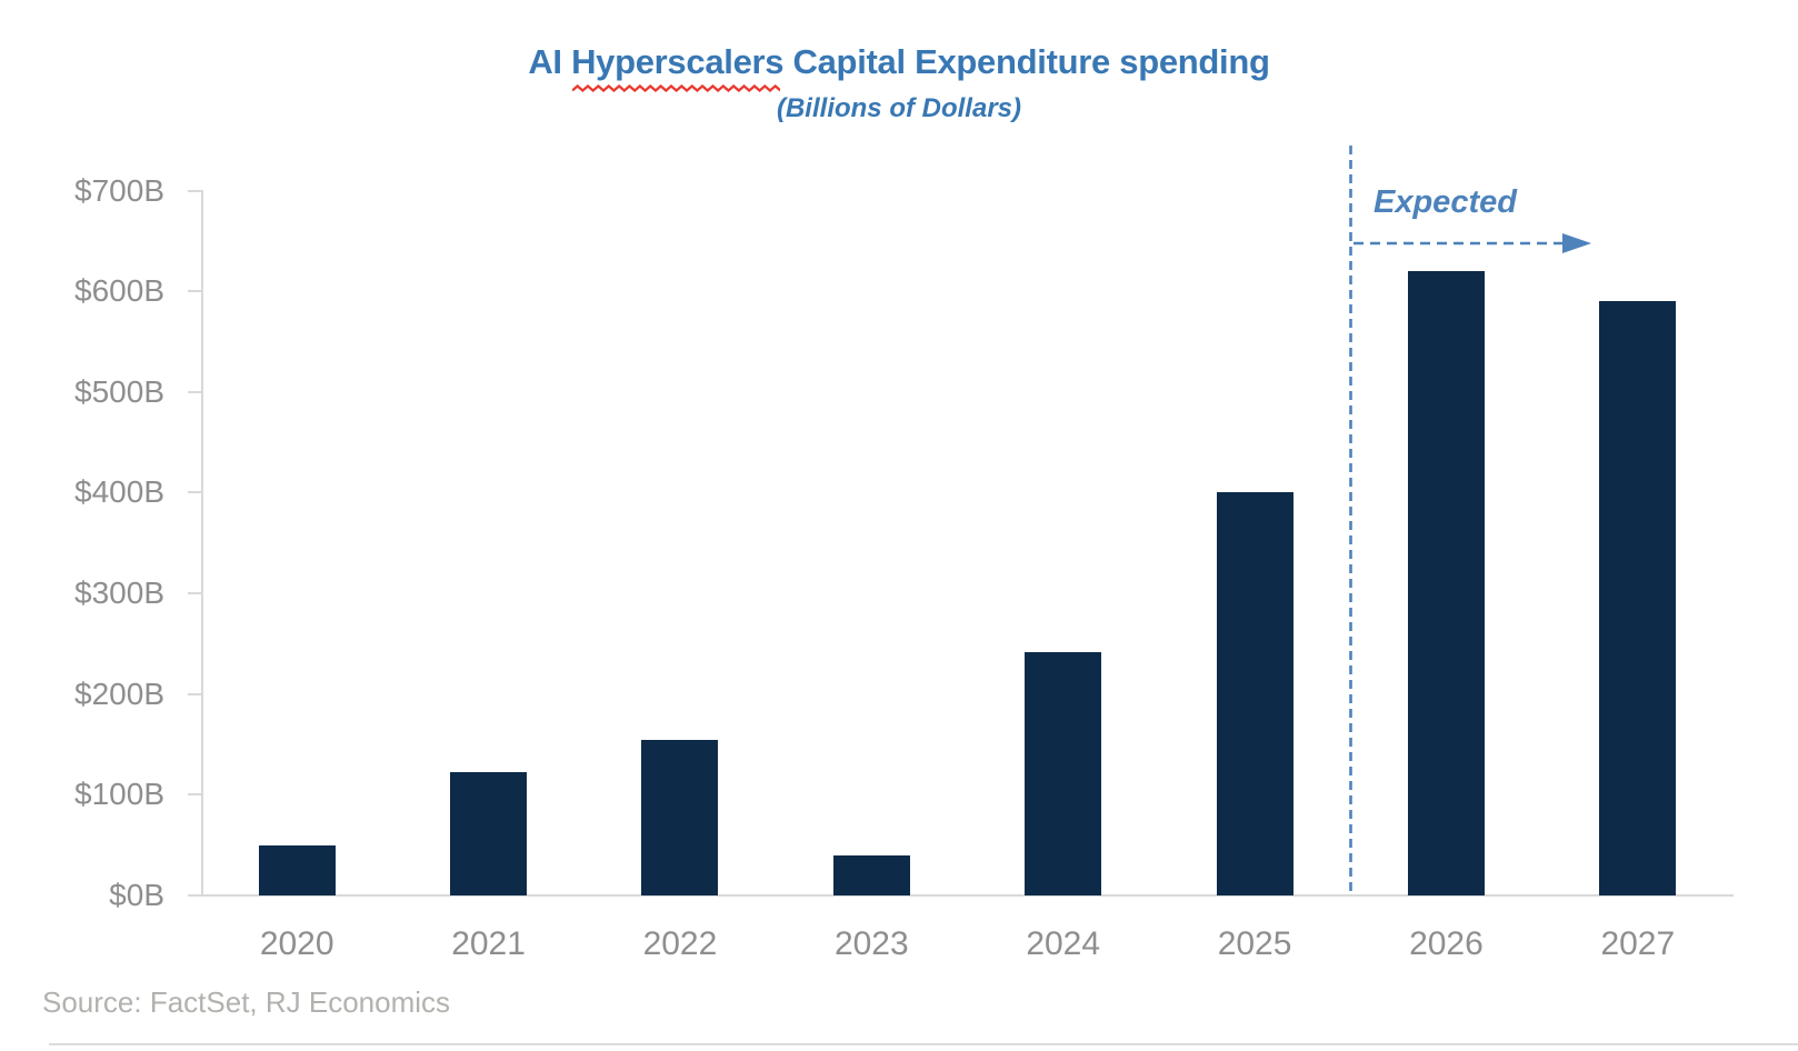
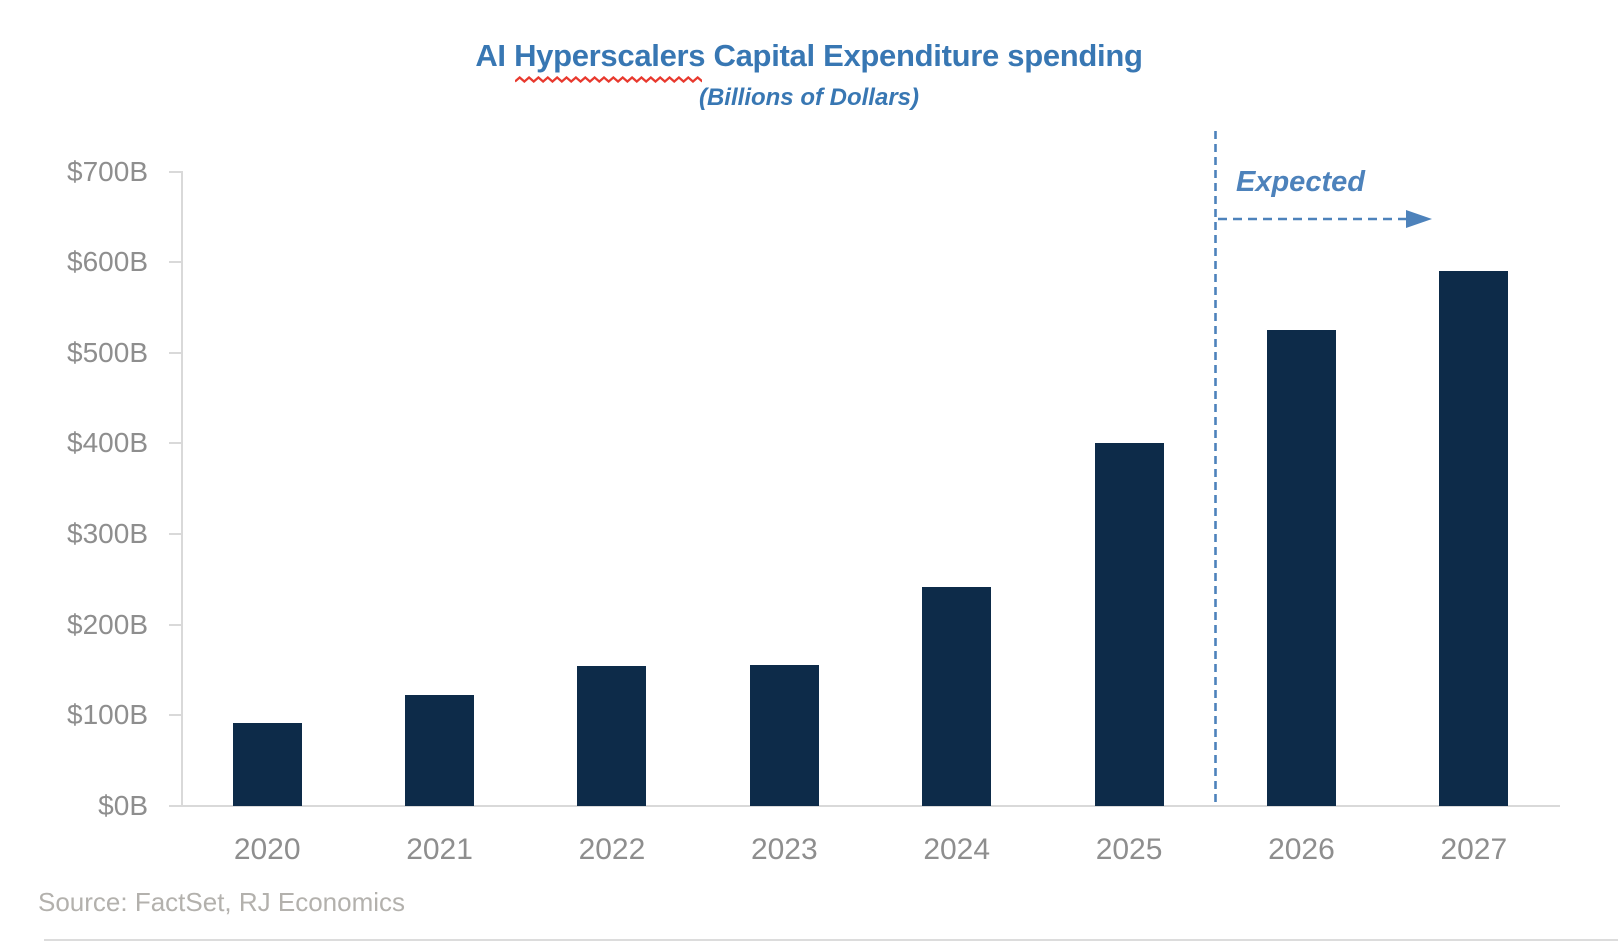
2020: $50B -> $90B
2023: $40B -> $160B
2026: $620B -> $520B
